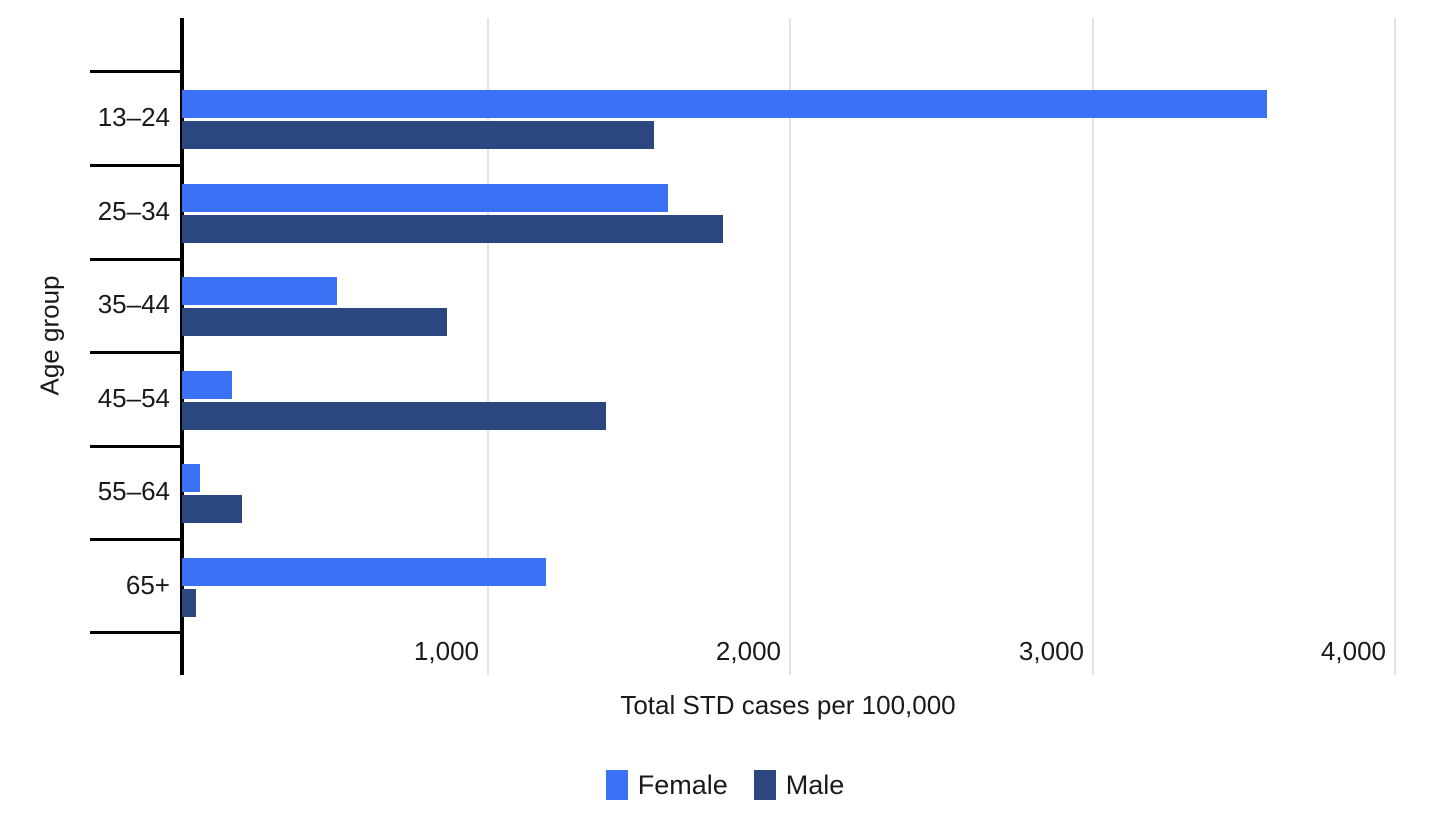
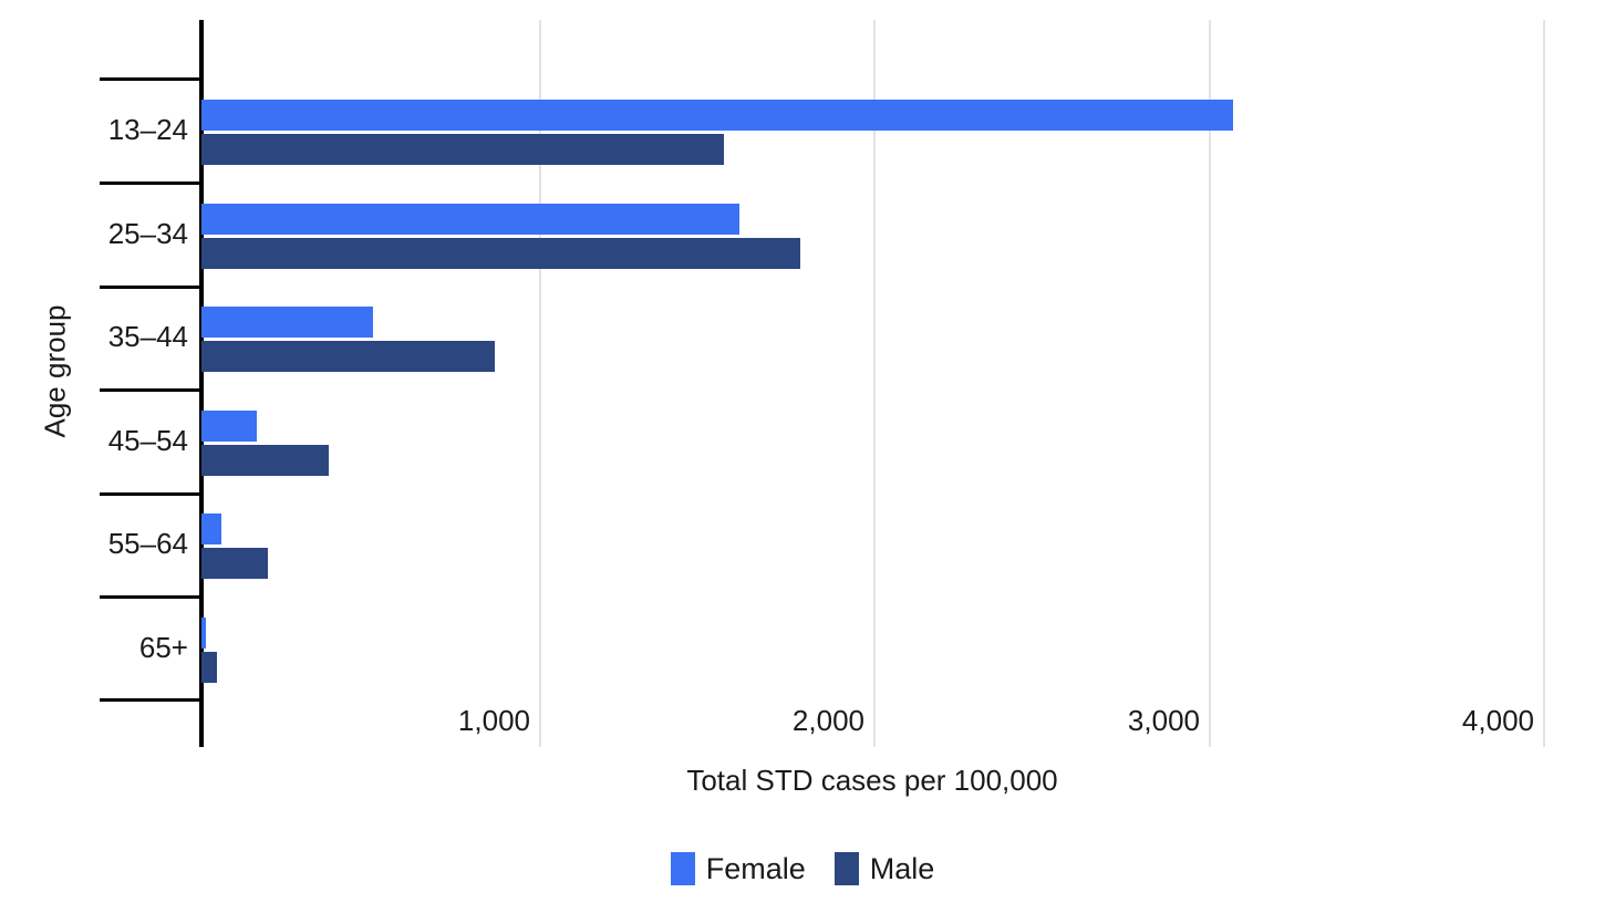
Female/13–24: 3580 -> 3080
Male/45–54: 1400 -> 380
Female/65+: 1200 -> 10
